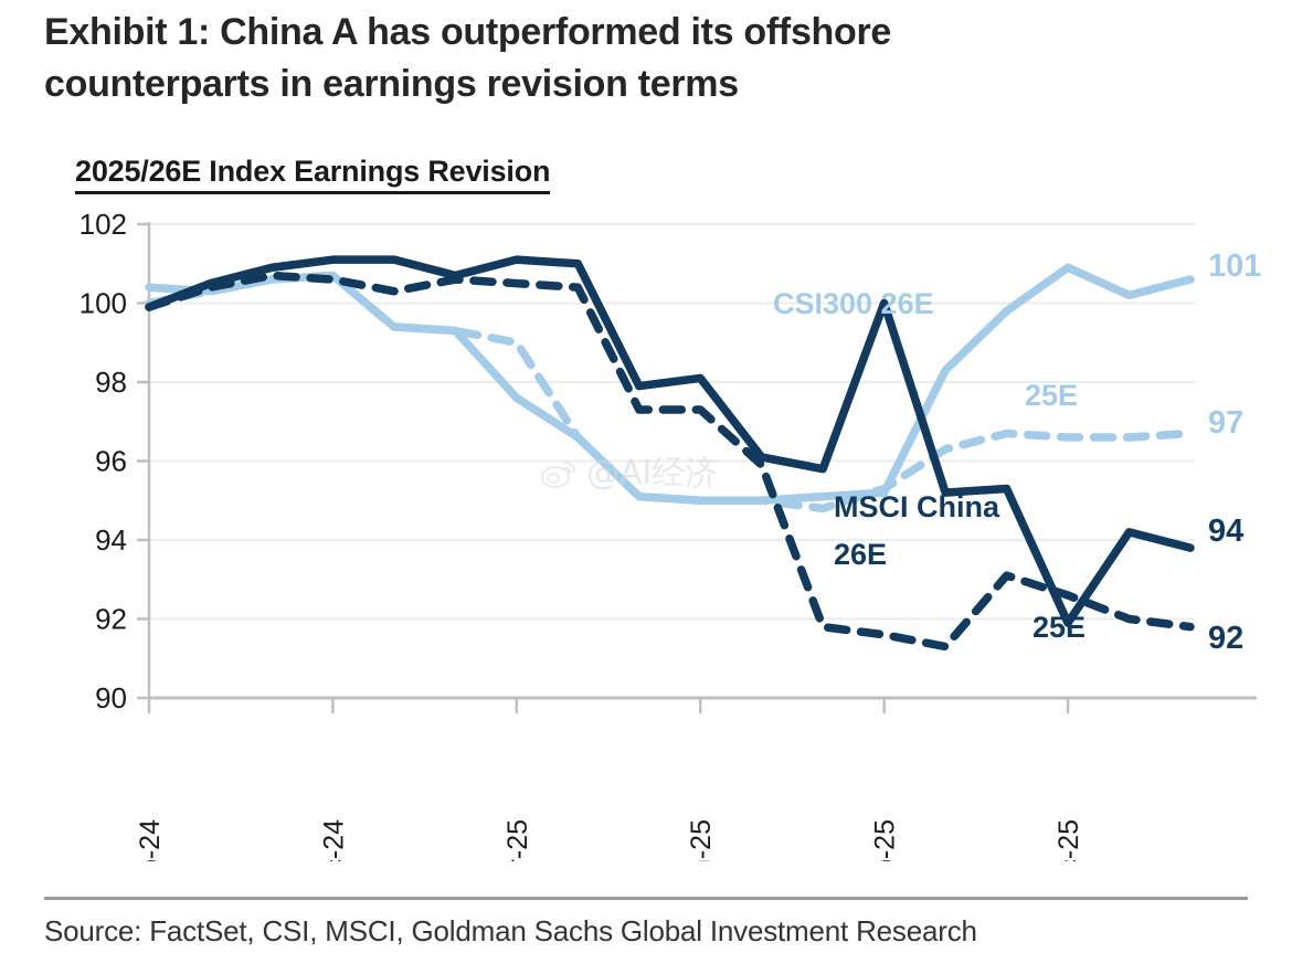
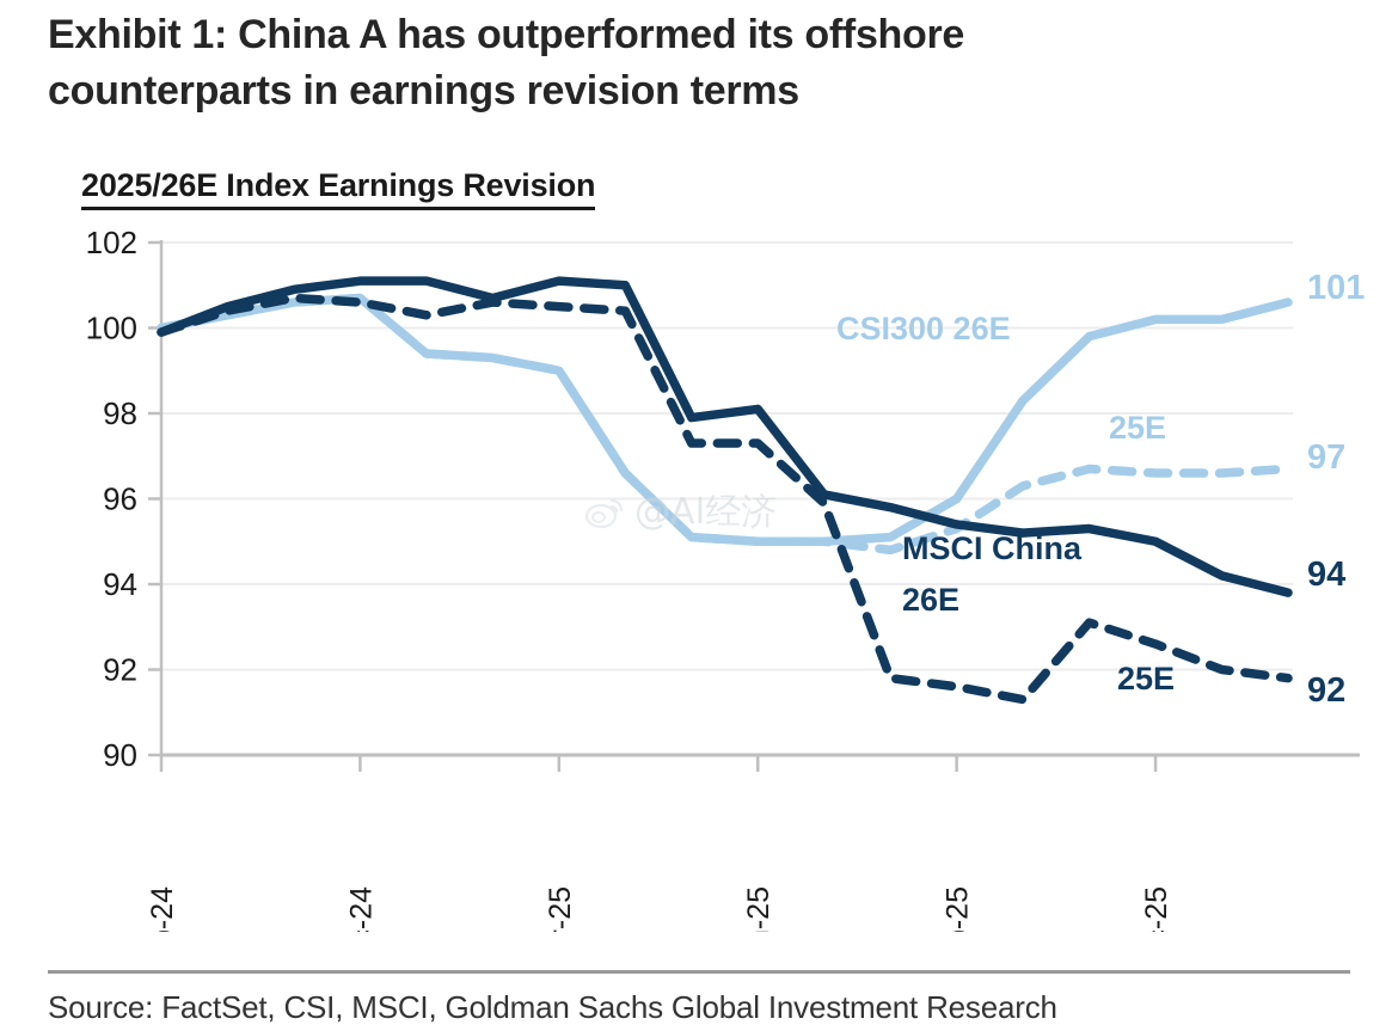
CSI300 26E/Sep-24: 100.4 -> 100.0
CSI300 26E/Mar-25: 97.6 -> 99.0
CSI300 26E/Sep-25: 95.2 -> 96.0
MSCI China 26E/Sep-25: 100.0 -> 95.4
CSI300 26E/Dec-25: 100.9 -> 100.2
MSCI China 26E/Dec-25: 91.9 -> 95.0
